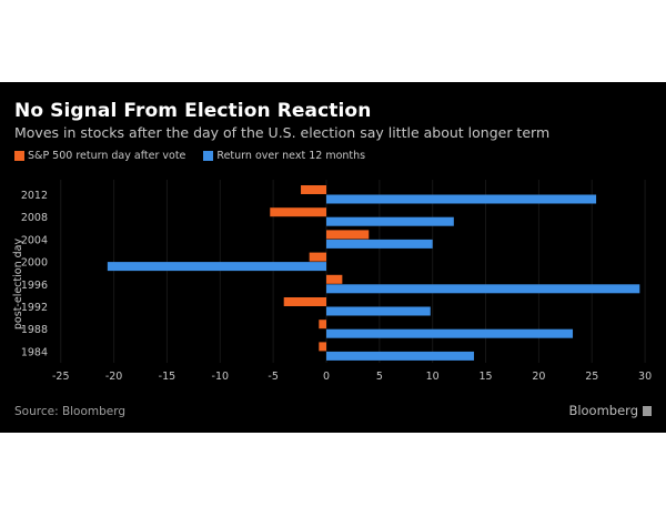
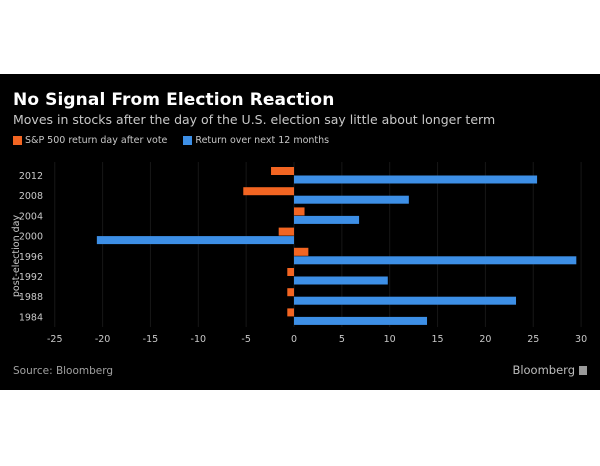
S&P 500 return day after vote/2004: 4 -> 1
Return over next 12 months/2004: 10 -> 7
S&P 500 return day after vote/1992: -4 -> -1
